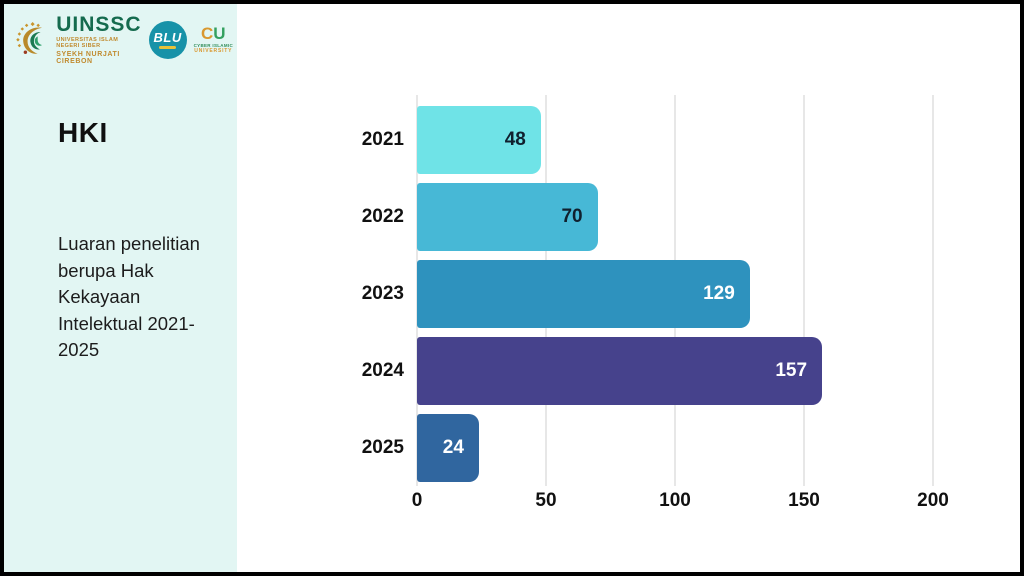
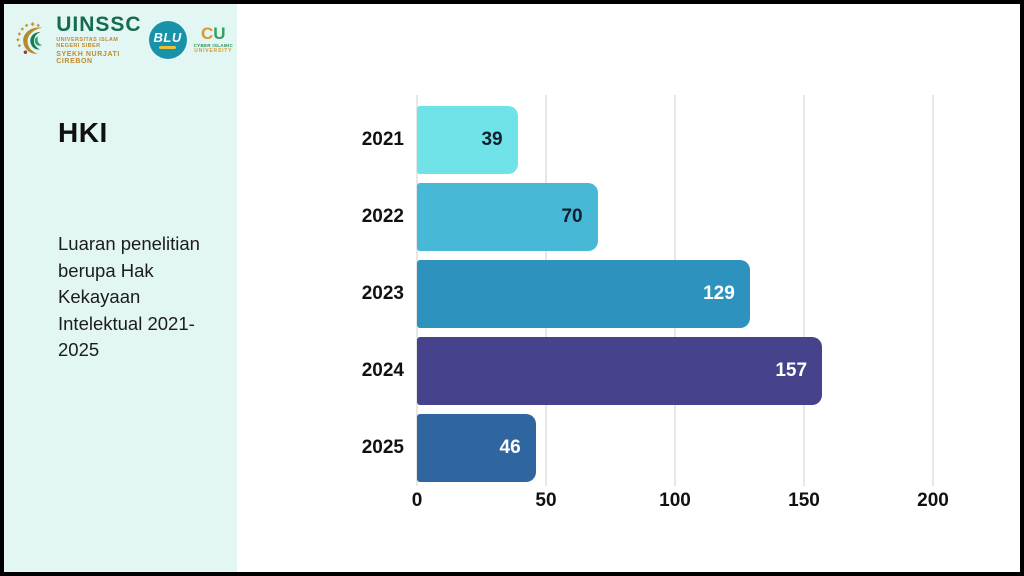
2021: 48 -> 39
2025: 24 -> 46
